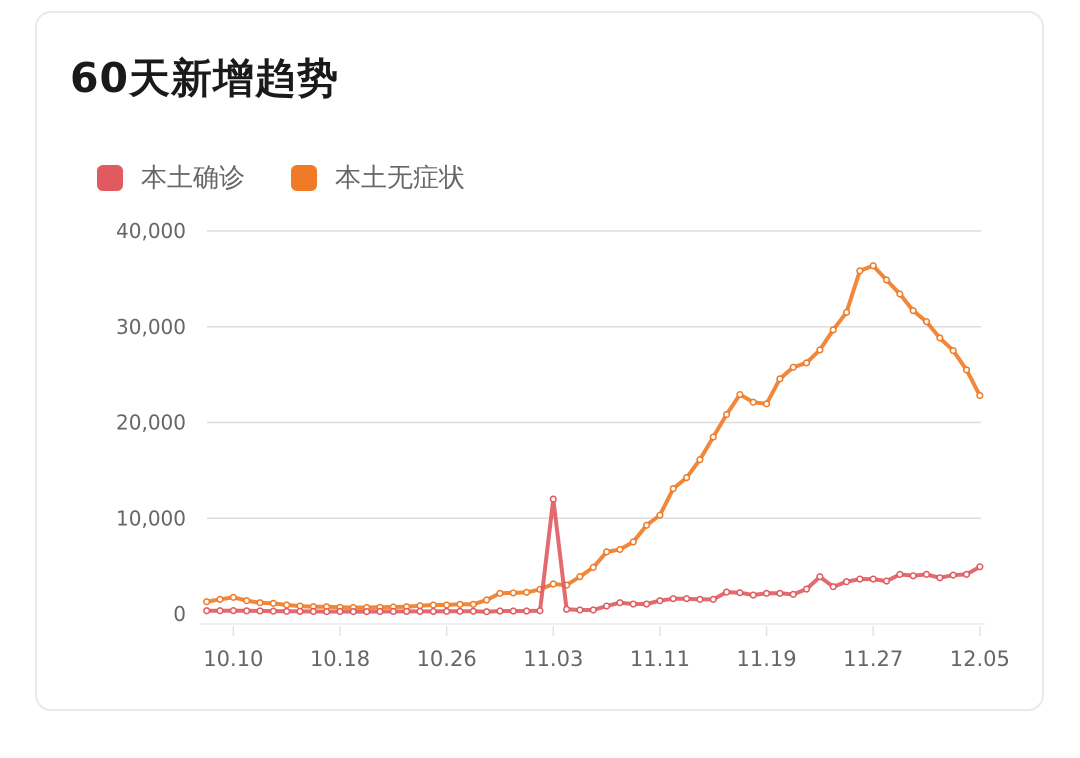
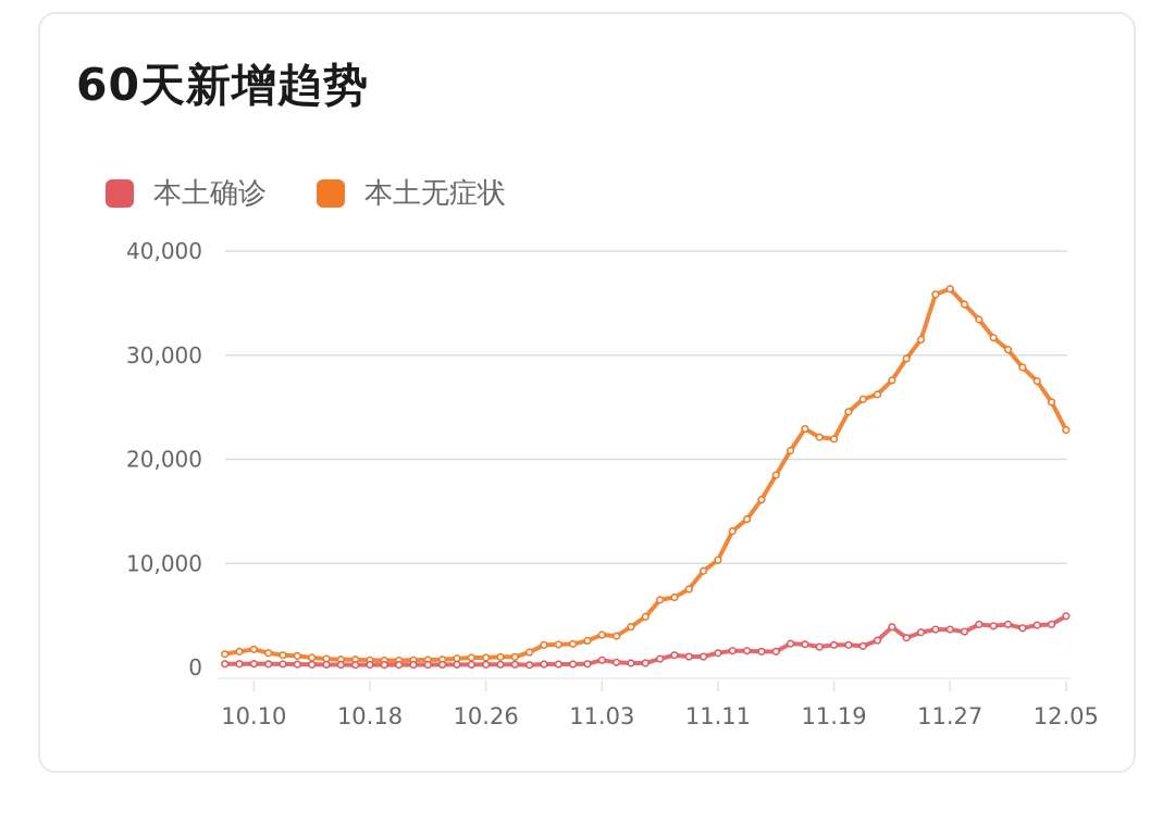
本土确诊/11.03: 12000 -> 1000
